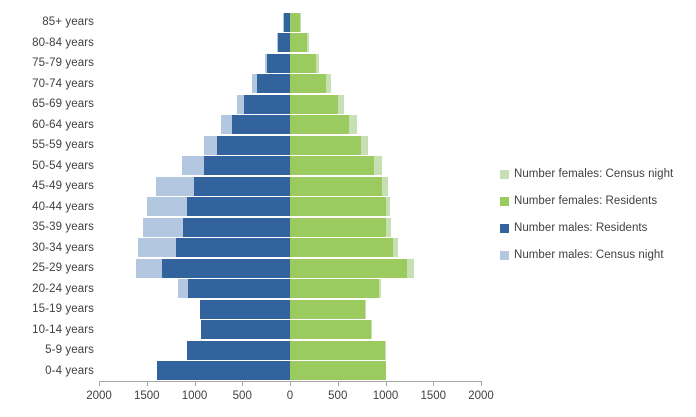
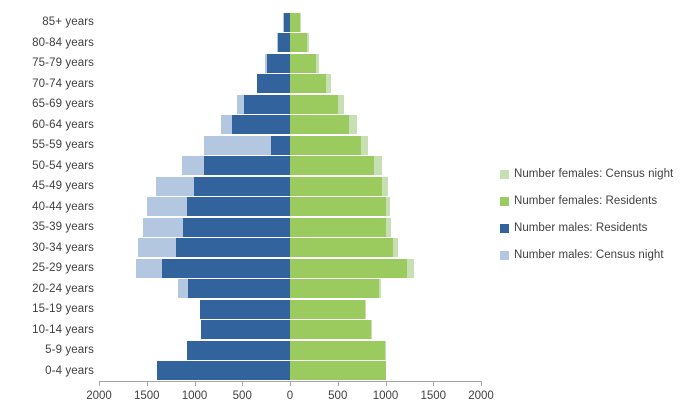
Number males: Census night/70-74 years: 400 -> 300
Number males: Residents/55-59 years: 800 -> 200
